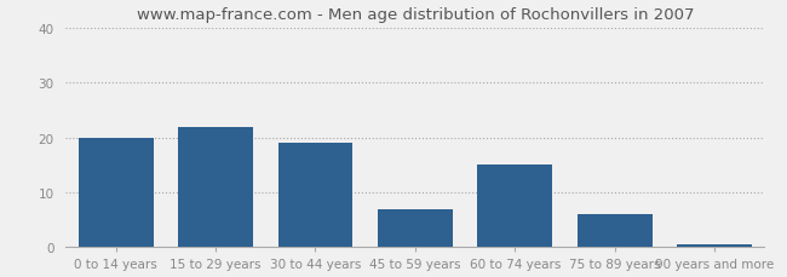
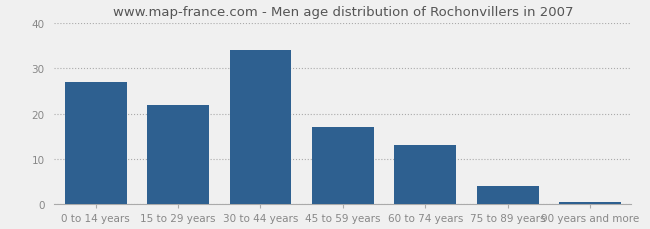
0 to 14 years: 20.0 -> 27.0
30 to 44 years: 19.0 -> 34.0
45 to 59 years: 7.0 -> 17.0
60 to 74 years: 15.0 -> 13.0
75 to 89 years: 6.0 -> 4.0
